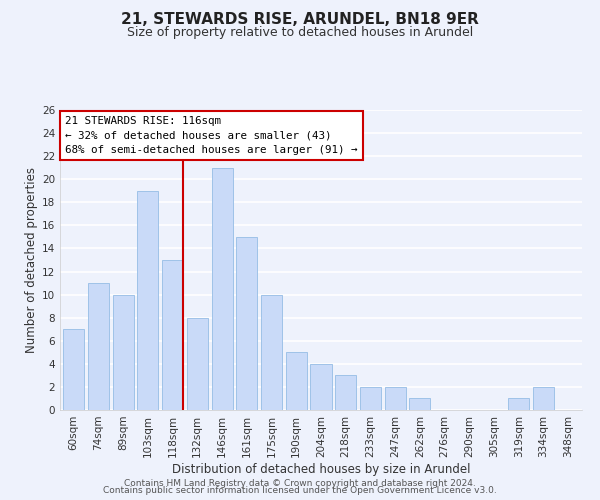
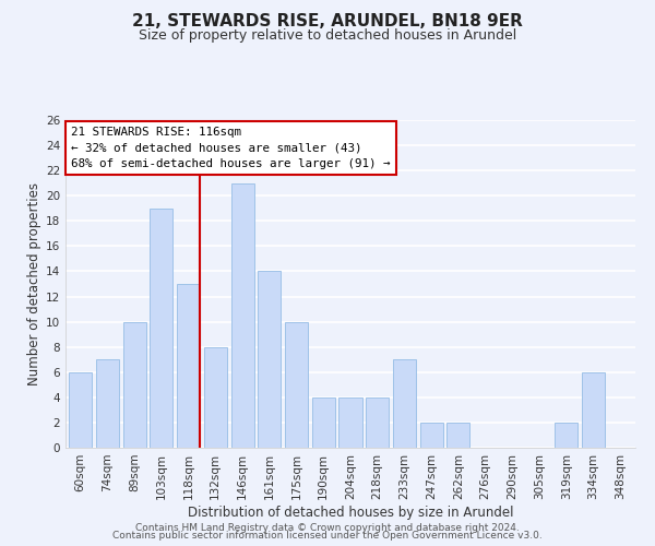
60sqm: 7 -> 6
74sqm: 11 -> 7
161sqm: 15 -> 14
190sqm: 5 -> 4
218sqm: 3 -> 4
233sqm: 2 -> 7
262sqm: 1 -> 2
319sqm: 1 -> 2
334sqm: 2 -> 6
